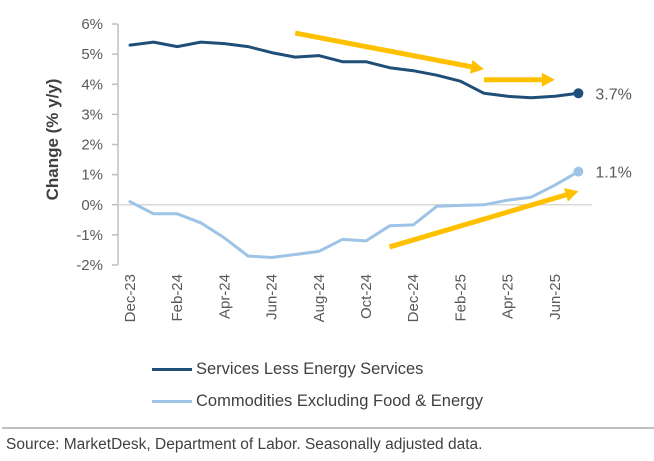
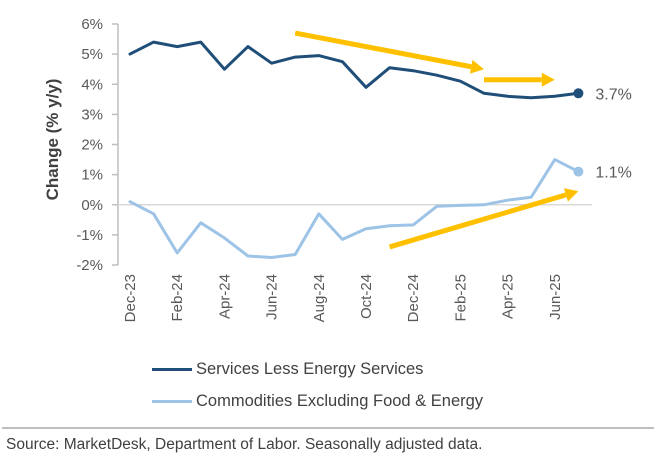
Services Less Energy Services/Dec-23: 5.3% -> 5.0%
Commodities Excluding Food & Energy/Feb-24: -0.3% -> -1.6%
Services Less Energy Services/Apr-24: 5.3% -> 4.5%
Services Less Energy Services/Jun-24: 5.0% -> 4.7%
Commodities Excluding Food & Energy/Aug-24: -1.6% -> -0.3%
Services Less Energy Services/Oct-24: 4.8% -> 3.9%
Commodities Excluding Food & Energy/Oct-24: -1.2% -> -0.8%
Commodities Excluding Food & Energy/Jun-25: 0.7% -> 1.5%
